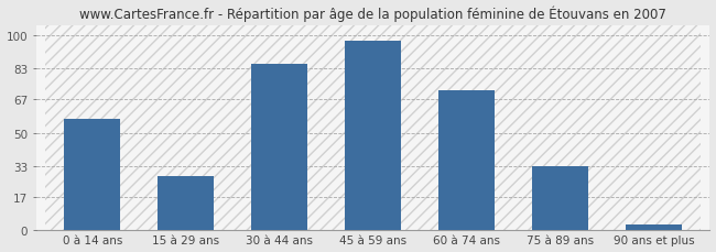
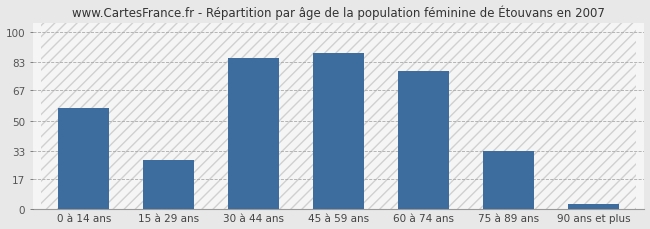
45 à 59 ans: 97 -> 88
60 à 74 ans: 72 -> 78
